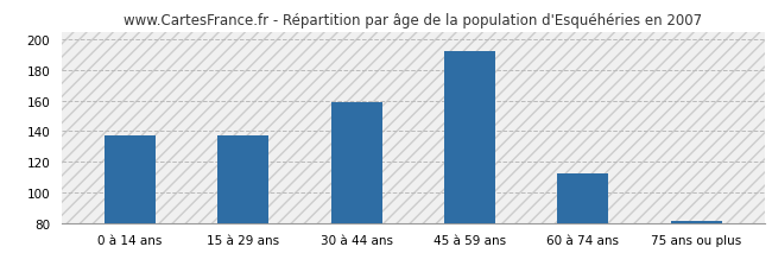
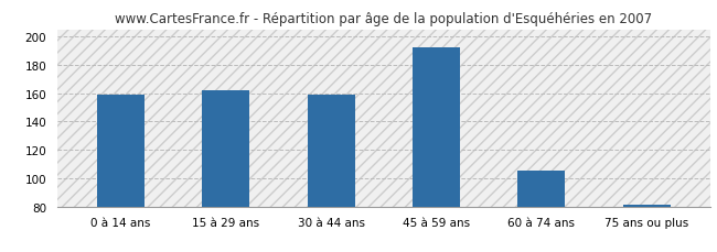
0 à 14 ans: 137 -> 159
15 à 29 ans: 137 -> 162
60 à 74 ans: 112 -> 105
